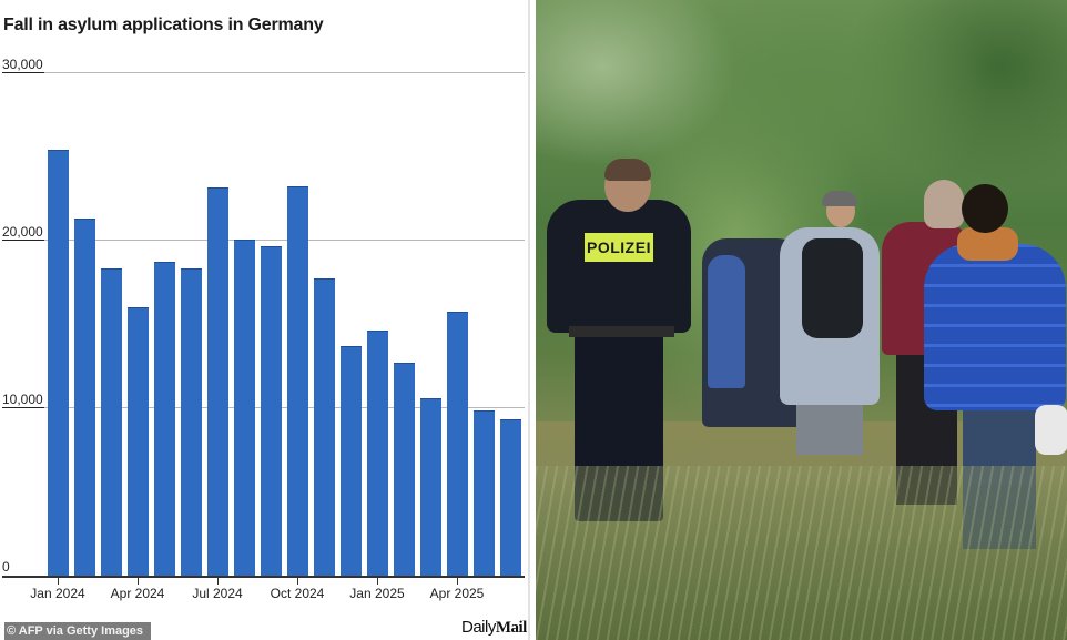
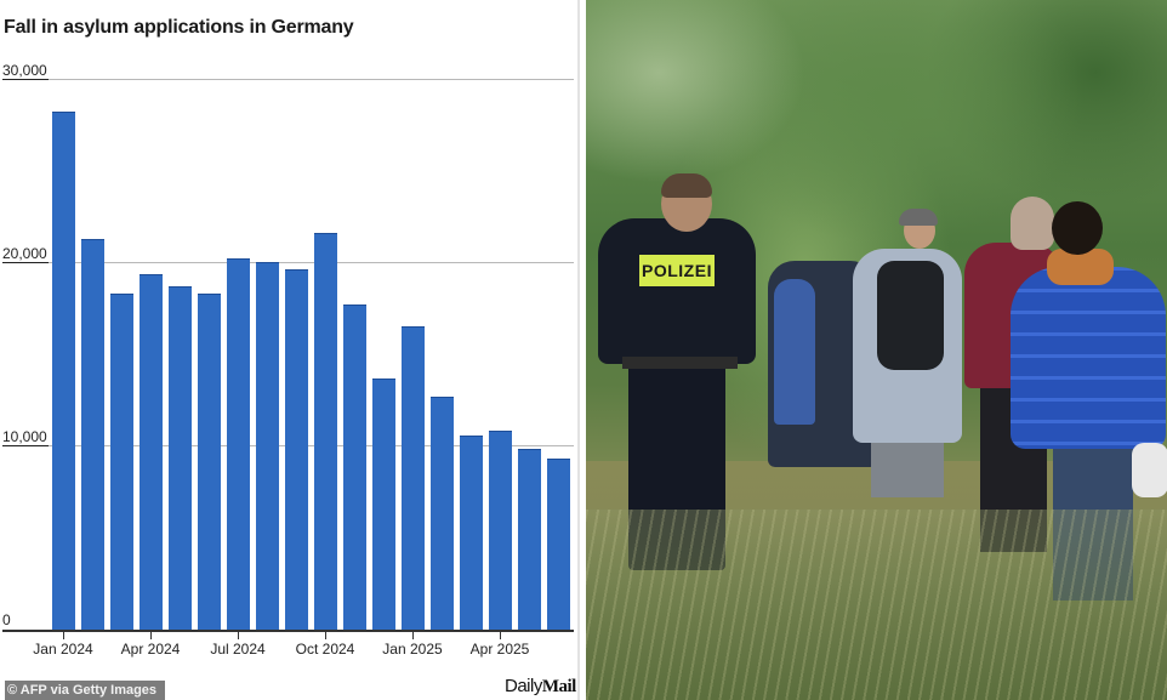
Jan 2024: 25400 -> 28200
Apr 2024: 16000 -> 19300
Jul 2024: 23100 -> 20200
Oct 2024: 23200 -> 21600
Jan 2025: 14600 -> 16600
Apr 2025: 15700 -> 10800
